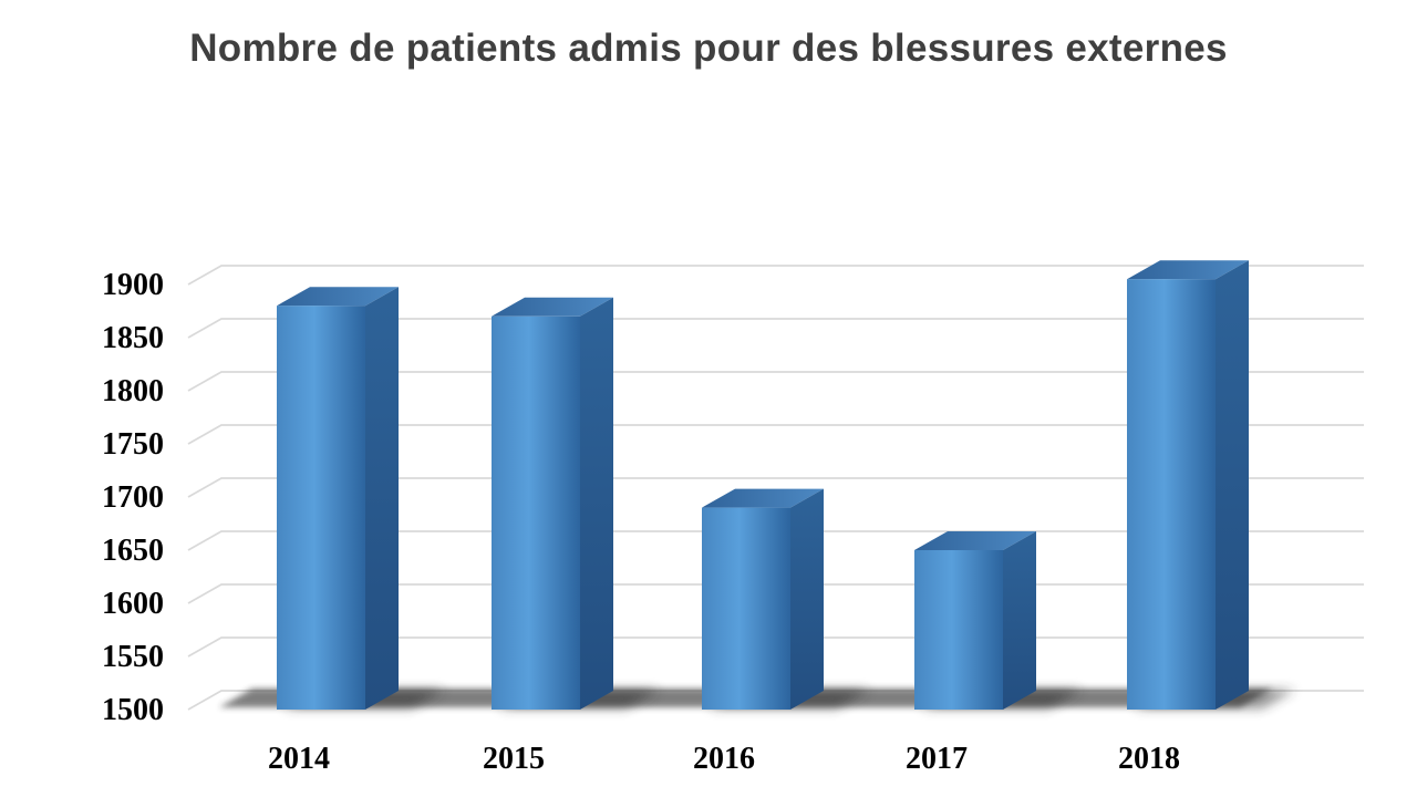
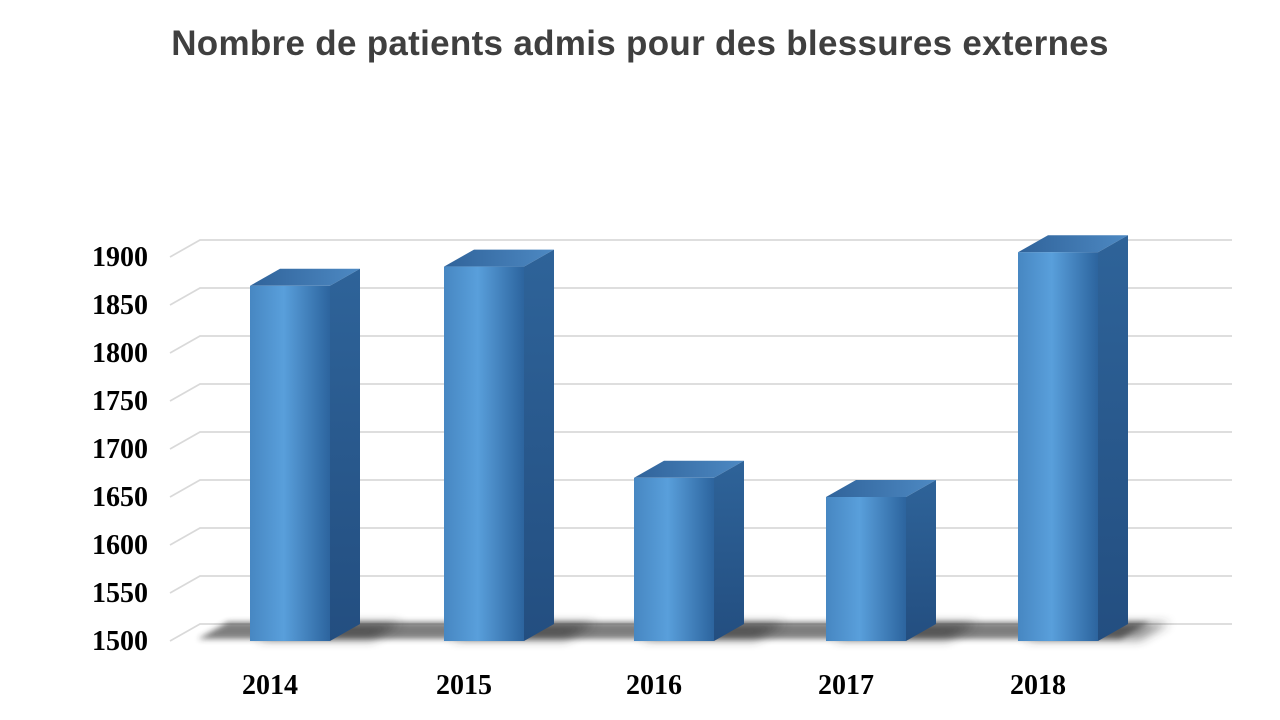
2014: 1880 -> 1870
2015: 1870 -> 1890
2016: 1690 -> 1670
